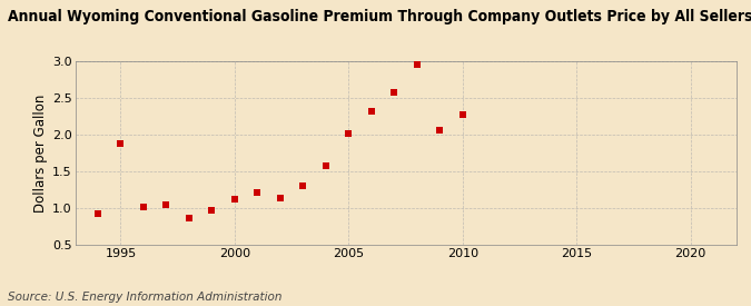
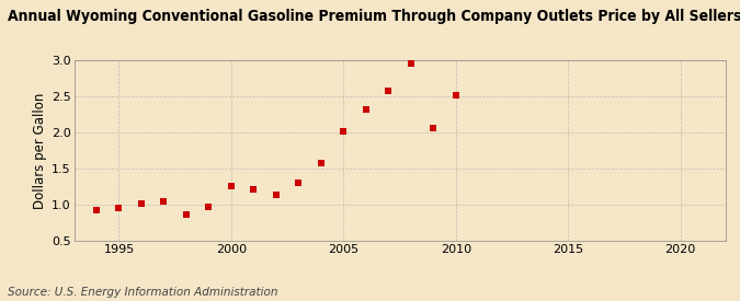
1995: 1.88 -> 0.95
2000: 1.12 -> 1.26
2010: 2.28 -> 2.51
